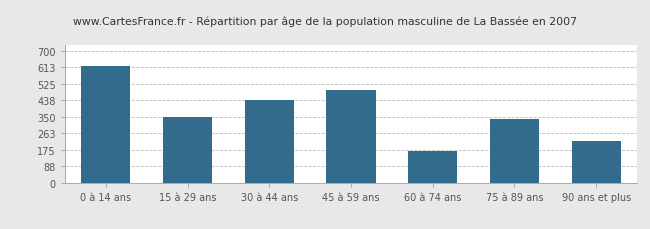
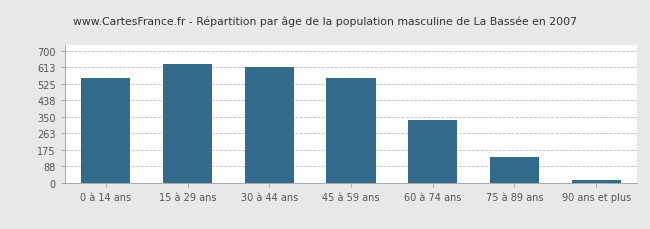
0 à 14 ans: 620 -> 550
15 à 29 ans: 350 -> 630
30 à 44 ans: 440 -> 610
45 à 59 ans: 490 -> 560
60 à 74 ans: 170 -> 330
75 à 89 ans: 340 -> 140
90 ans et plus: 220 -> 20
